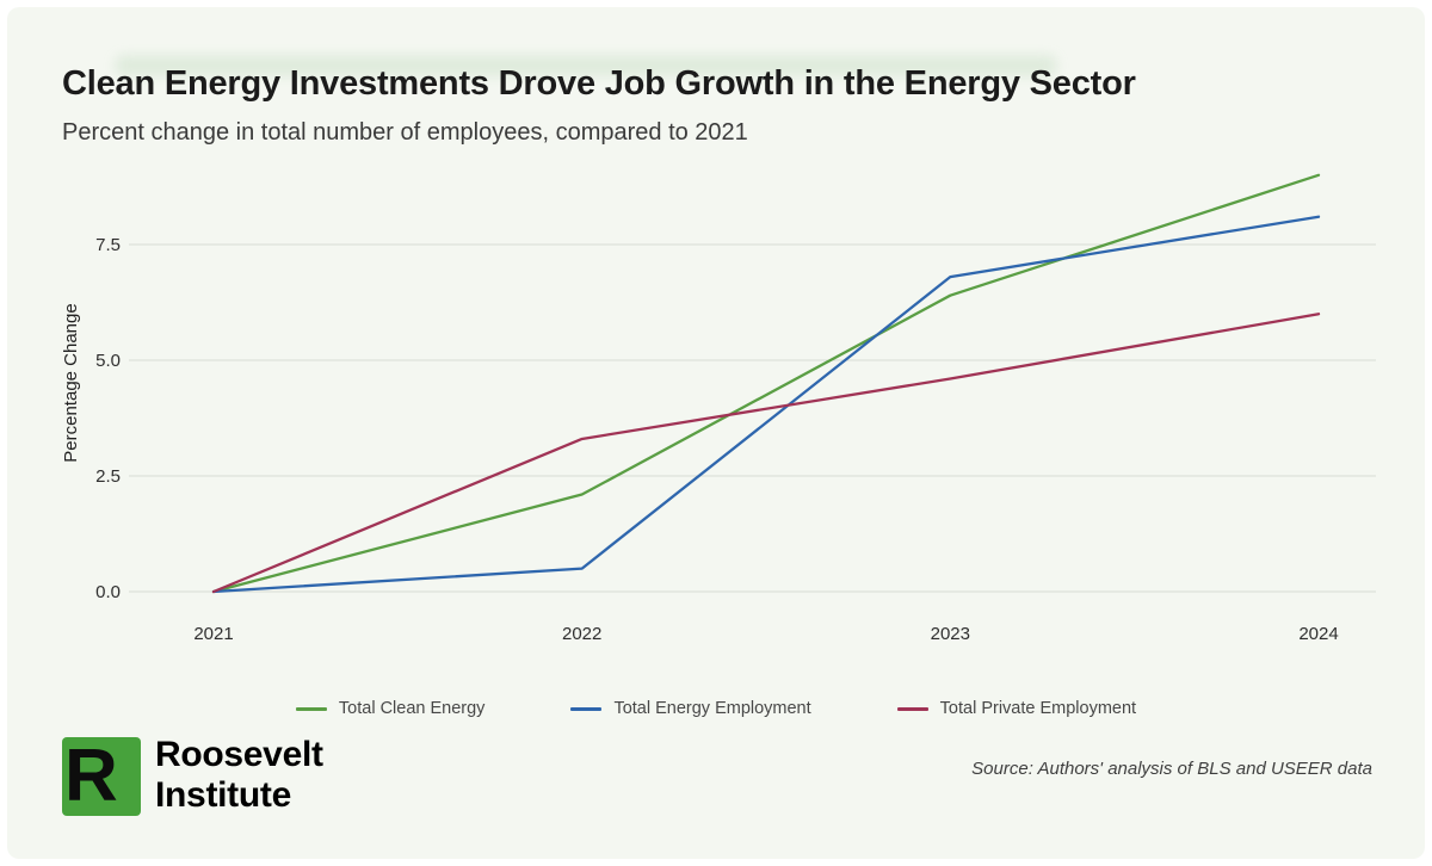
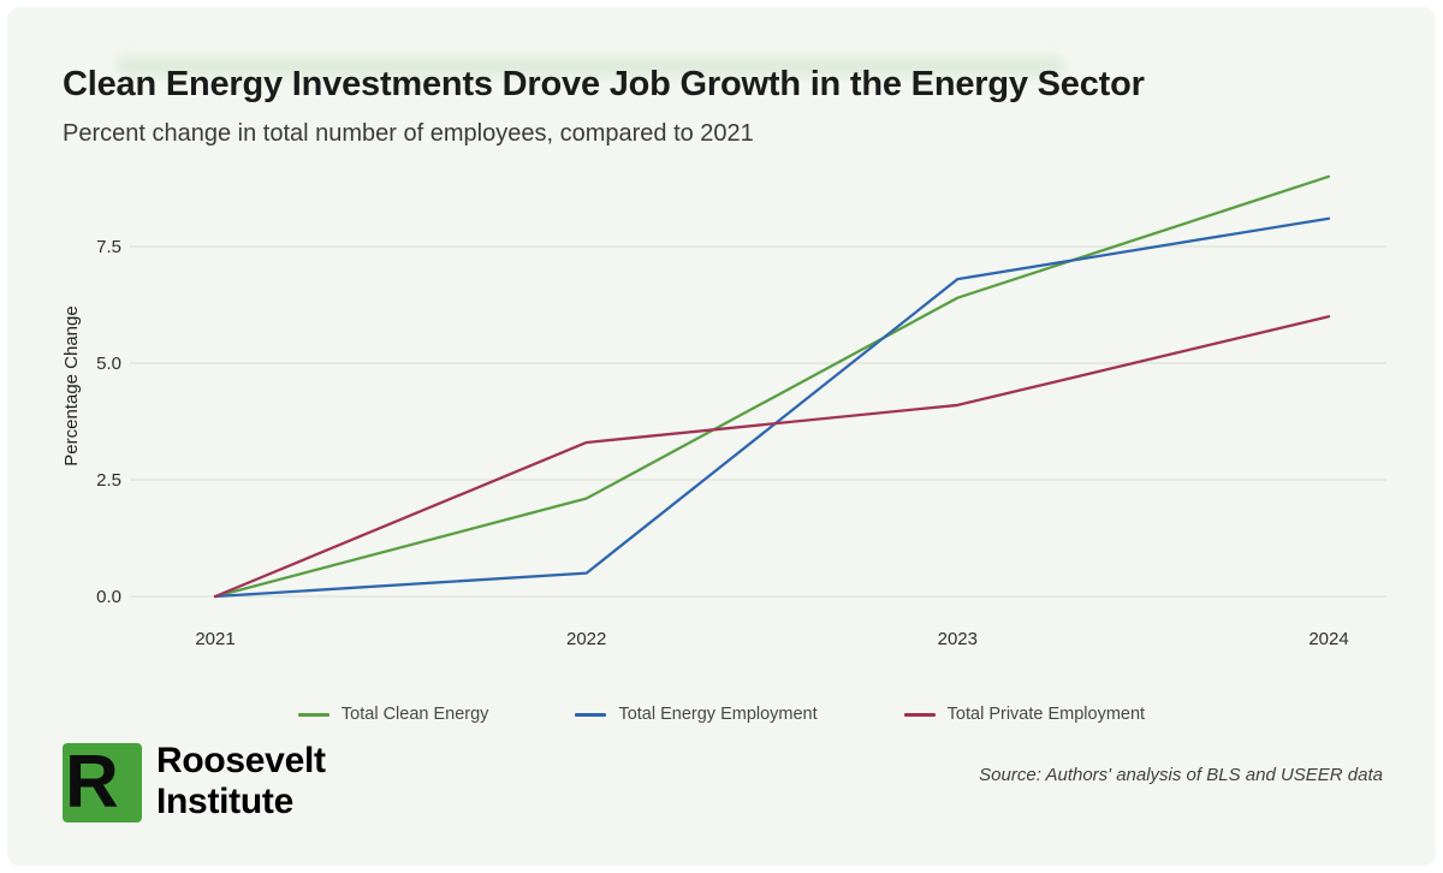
Total Private Employment/2023: 4.6 -> 4.1
